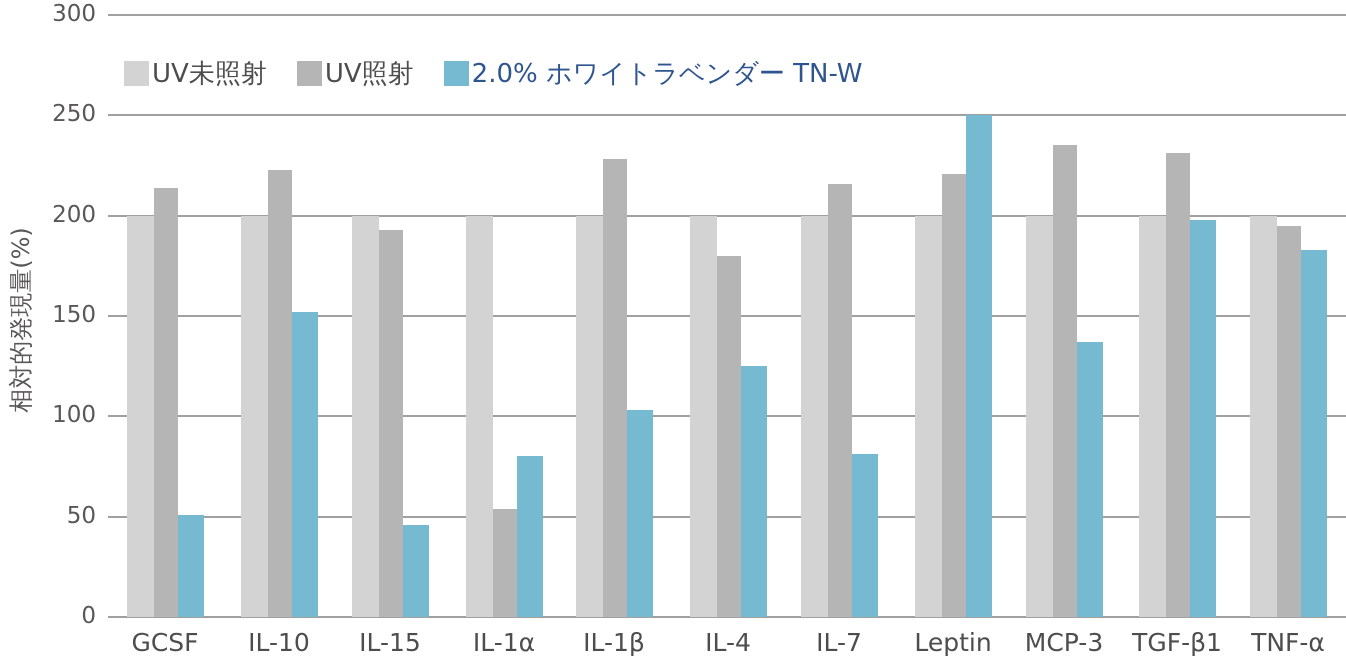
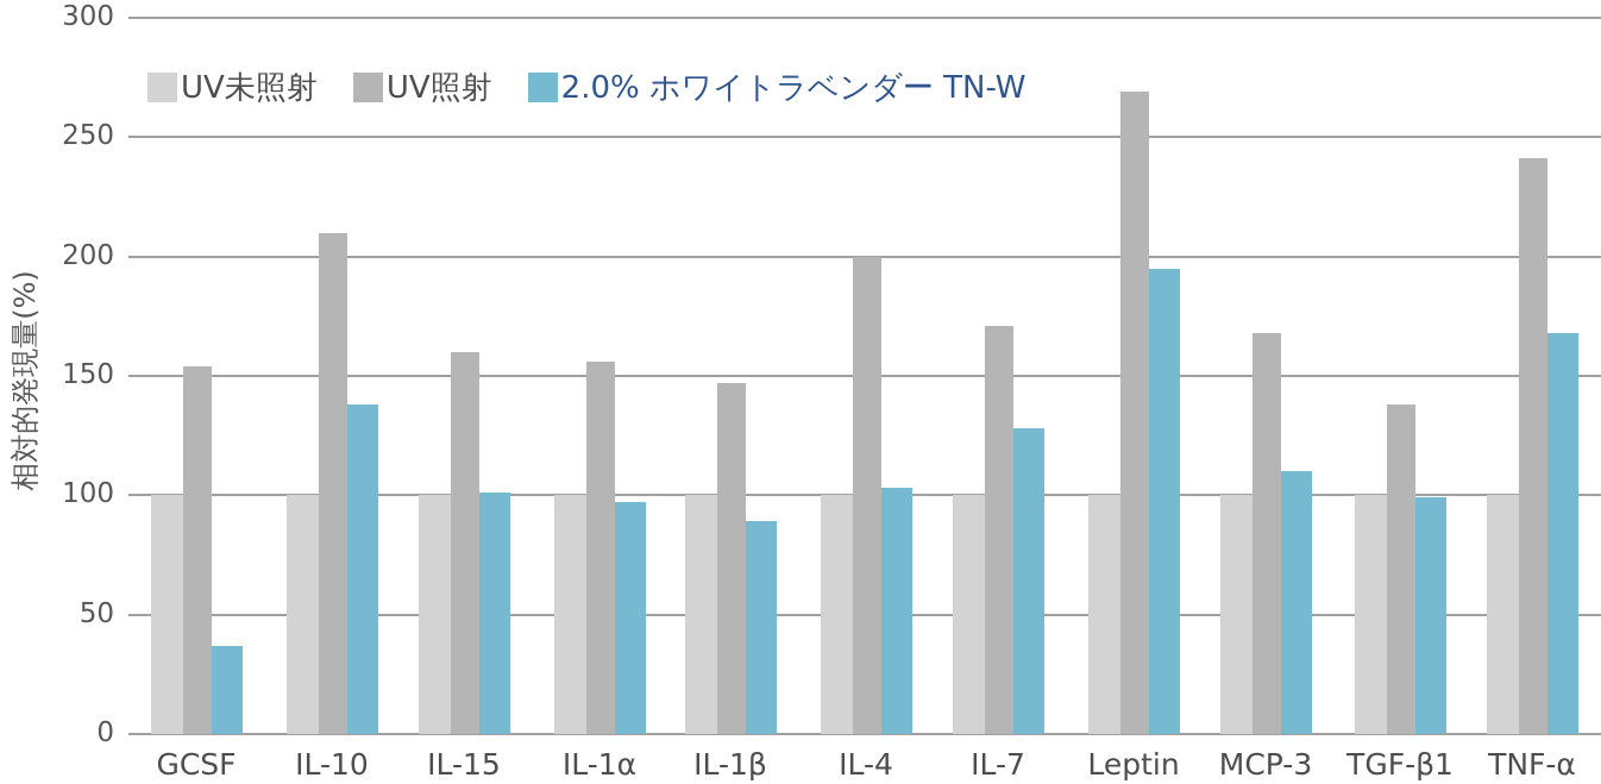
UV未照射/GCSF: 200 -> 100
UV照射/GCSF: 214 -> 154
2.0% ホワイトラベンダー TN-W/GCSF: 51 -> 37
UV未照射/IL-10: 200 -> 100
UV照射/IL-10: 223 -> 210
2.0% ホワイトラベンダー TN-W/IL-10: 152 -> 138
UV未照射/IL-15: 200 -> 100
UV照射/IL-15: 193 -> 160
2.0% ホワイトラベンダー TN-W/IL-15: 46 -> 101
UV未照射/IL-1α: 200 -> 100
UV照射/IL-1α: 54 -> 156
2.0% ホワイトラベンダー TN-W/IL-1α: 80 -> 97
UV未照射/IL-1β: 200 -> 100
UV照射/IL-1β: 228 -> 147
2.0% ホワイトラベンダー TN-W/IL-1β: 103 -> 89
UV未照射/IL-4: 200 -> 100
UV照射/IL-4: 180 -> 200
2.0% ホワイトラベンダー TN-W/IL-4: 125 -> 103
UV未照射/IL-7: 200 -> 100
UV照射/IL-7: 216 -> 171
2.0% ホワイトラベンダー TN-W/IL-7: 81 -> 128
UV未照射/Leptin: 200 -> 100
UV照射/Leptin: 221 -> 269
2.0% ホワイトラベンダー TN-W/Leptin: 250 -> 195
UV未照射/MCP-3: 200 -> 100
UV照射/MCP-3: 235 -> 168
2.0% ホワイトラベンダー TN-W/MCP-3: 137 -> 110
UV未照射/TGF-β1: 200 -> 100
UV照射/TGF-β1: 231 -> 138
2.0% ホワイトラベンダー TN-W/TGF-β1: 198 -> 99
UV未照射/TNF-α: 200 -> 100
UV照射/TNF-α: 195 -> 241
2.0% ホワイトラベンダー TN-W/TNF-α: 183 -> 168
